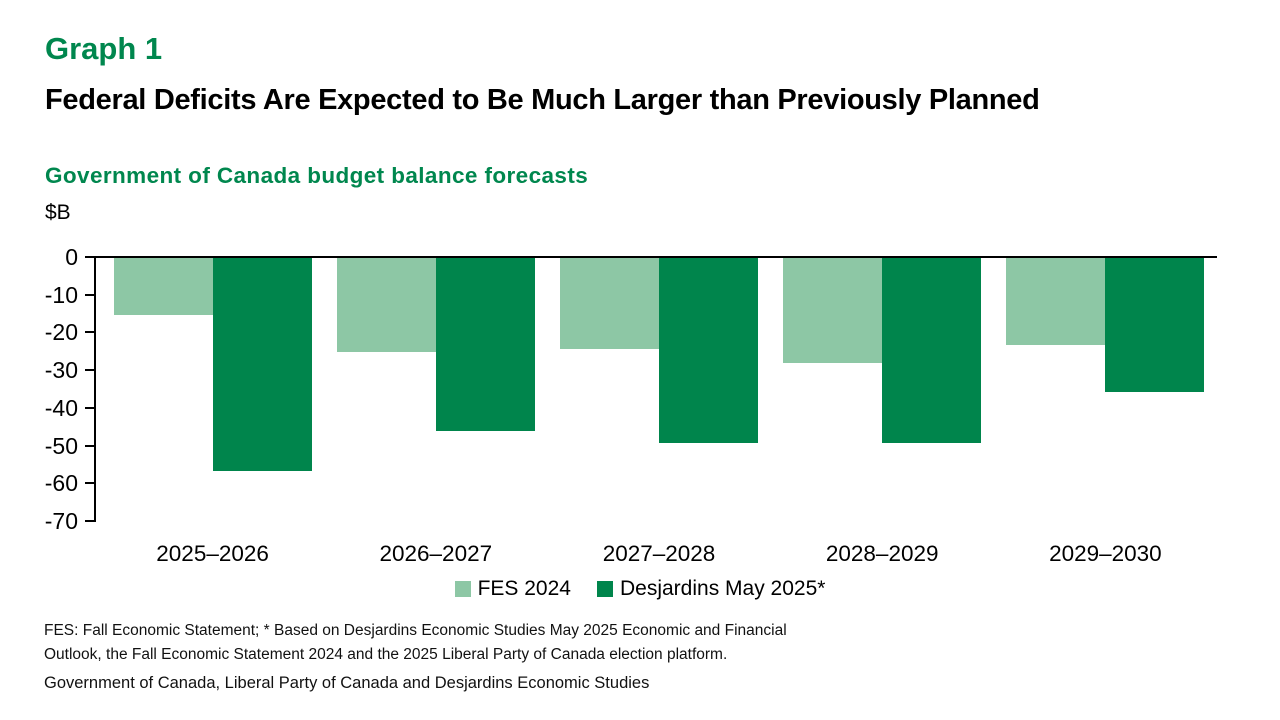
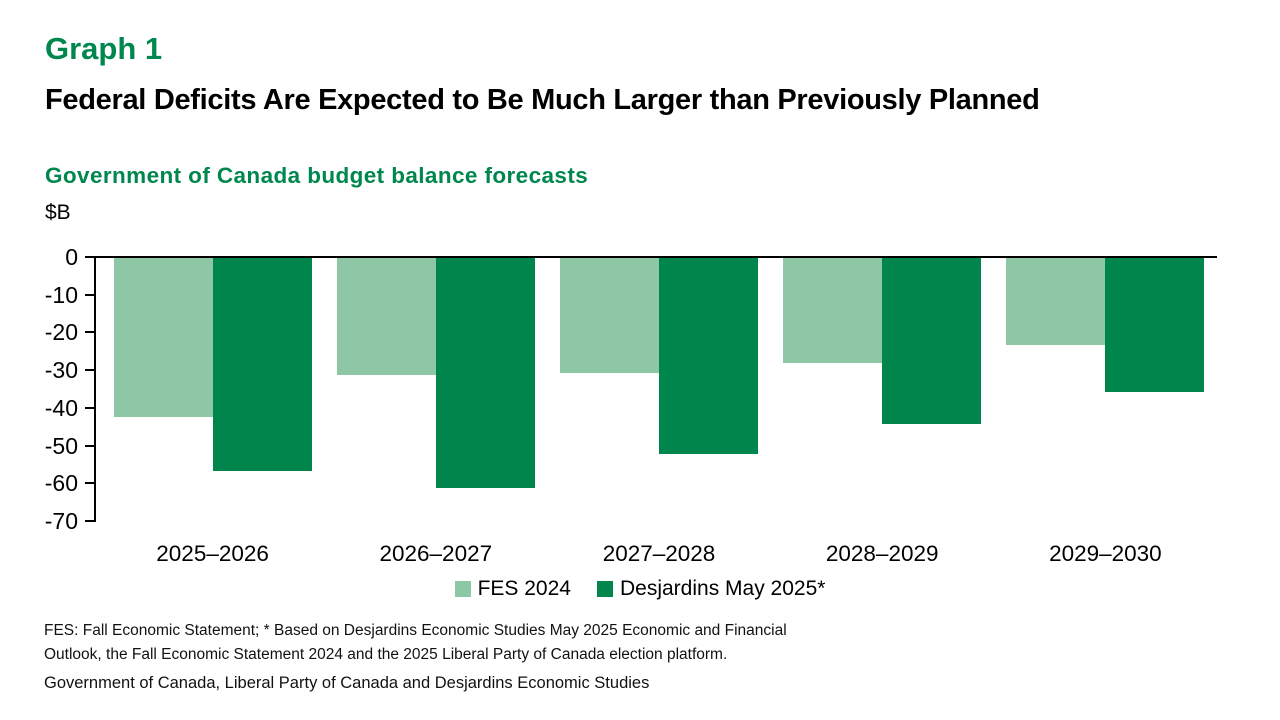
FES 2024/2025–2026: -15 -> -42
FES 2024/2026–2027: -25 -> -31
Desjardins May 2025*/2026–2027: -46 -> -61
FES 2024/2027–2028: -24 -> -30
Desjardins May 2025*/2027–2028: -49 -> -52
Desjardins May 2025*/2028–2029: -49 -> -44
